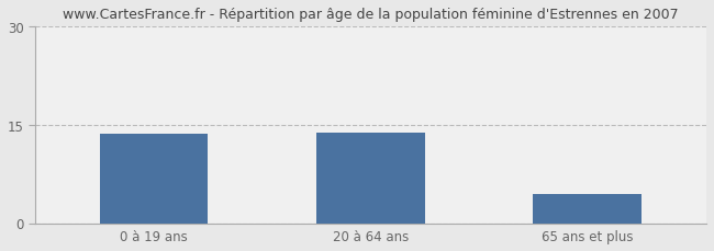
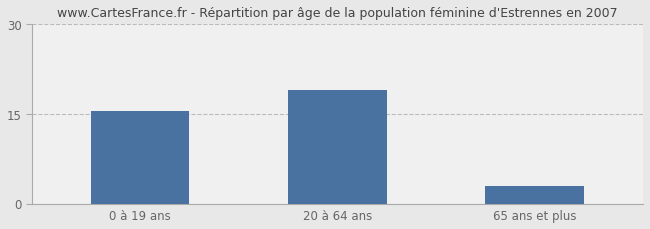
0 à 19 ans: 13.6 -> 15.5
20 à 64 ans: 13.8 -> 19.0
65 ans et plus: 4.4 -> 3.0
